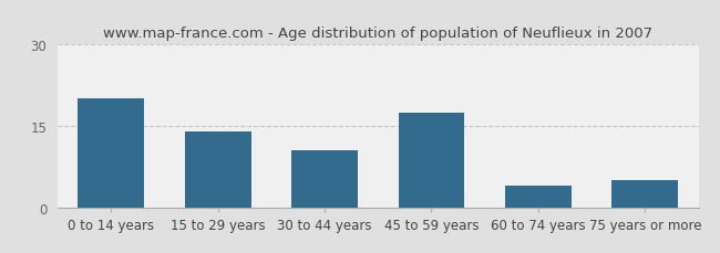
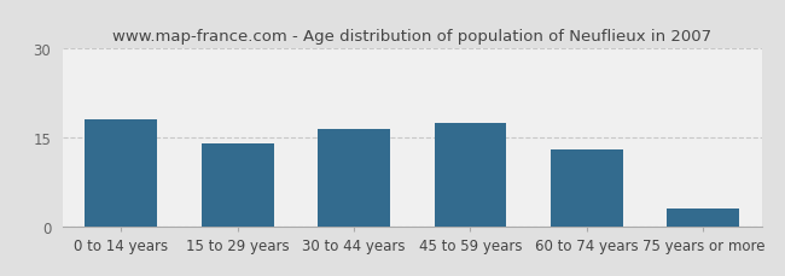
0 to 14 years: 20.0 -> 18.0
30 to 44 years: 10.5 -> 16.5
60 to 74 years: 4.0 -> 13.0
75 years or more: 5.0 -> 3.0
